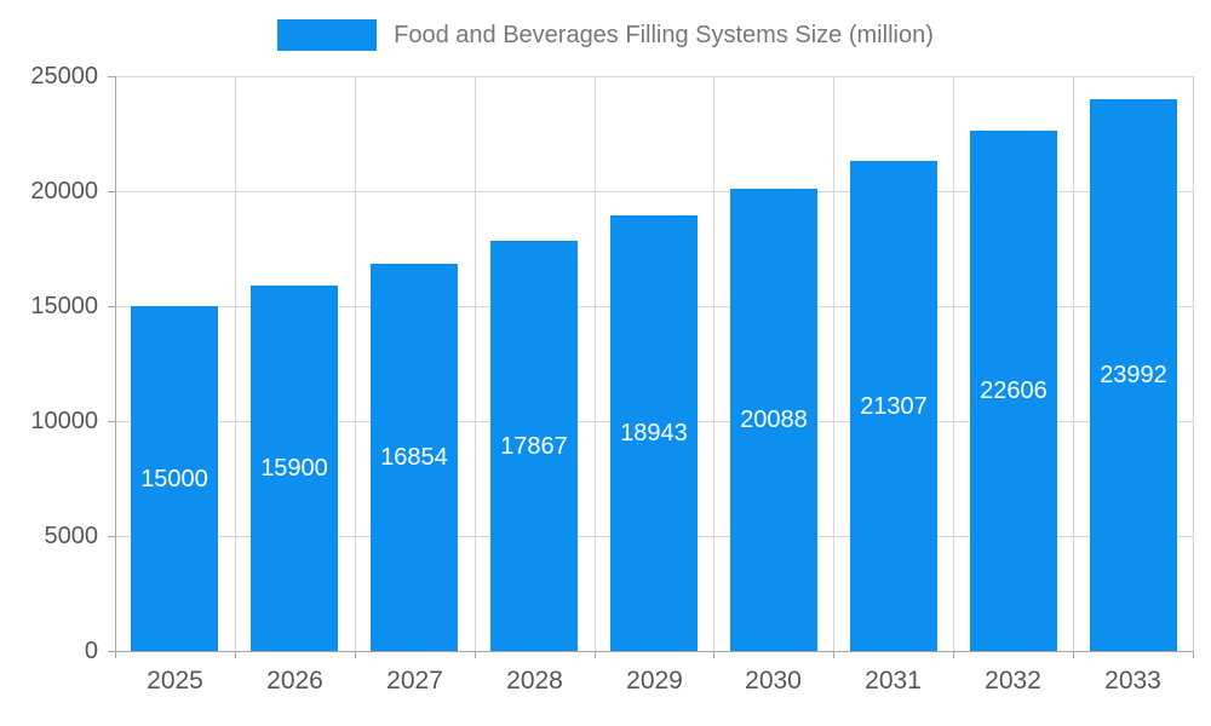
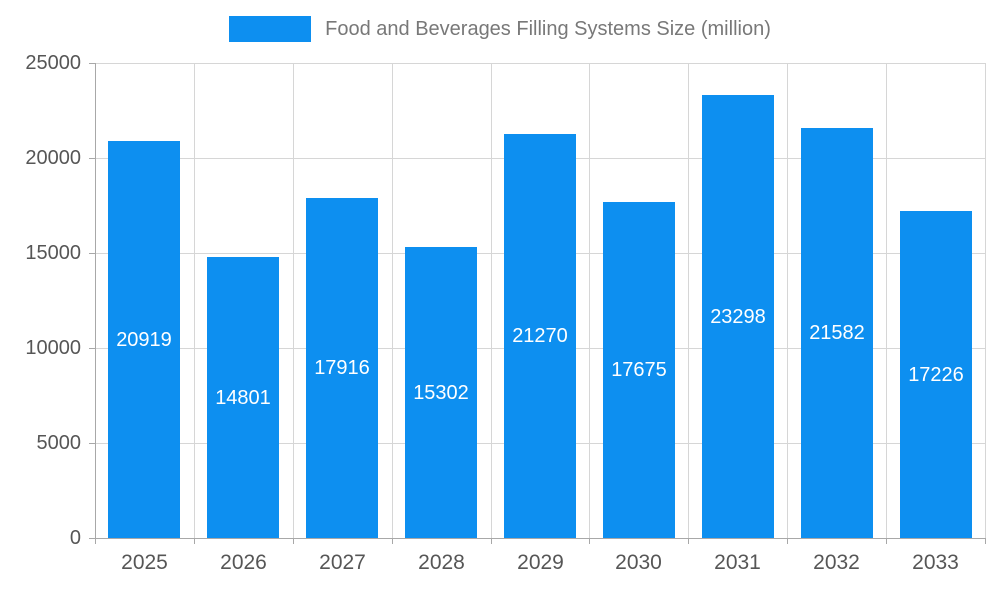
2025: 15000 -> 20919
2026: 15900 -> 14801
2027: 16854 -> 17916
2028: 17867 -> 15302
2029: 18943 -> 21270
2030: 20088 -> 17675
2031: 21307 -> 23298
2032: 22606 -> 21582
2033: 23992 -> 17226
